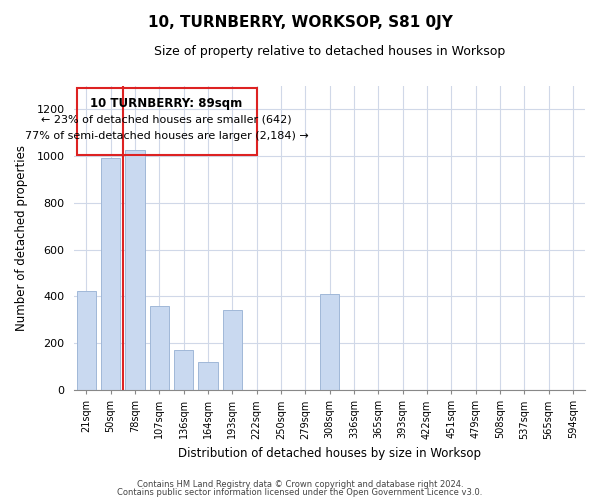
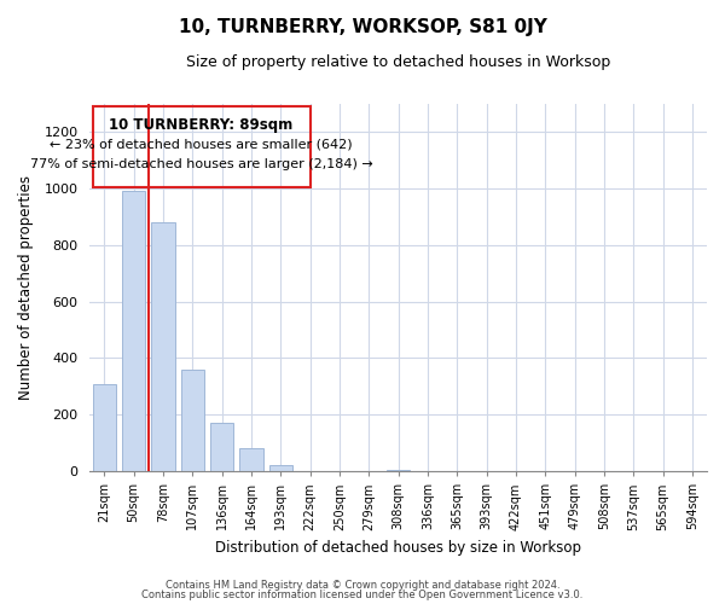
21sqm: 425 -> 310
78sqm: 1025 -> 880
164sqm: 120 -> 80
193sqm: 340 -> 20
308sqm: 410 -> 5
